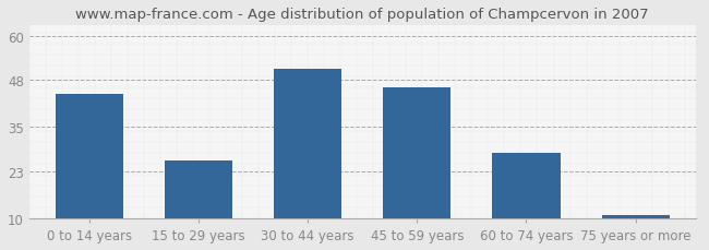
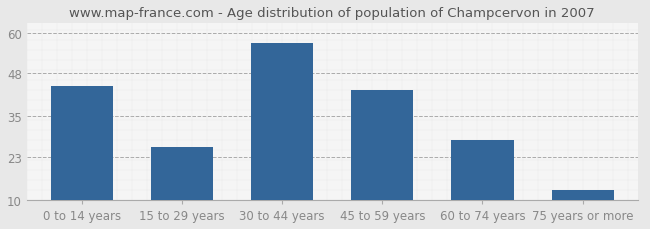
30 to 44 years: 51 -> 57
45 to 59 years: 46 -> 43
75 years or more: 11 -> 13
